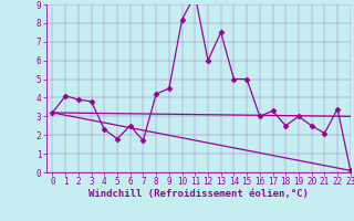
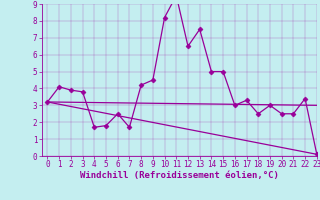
4: 2.3 -> 1.7
12: 6.0 -> 6.5
21: 2.1 -> 2.5
